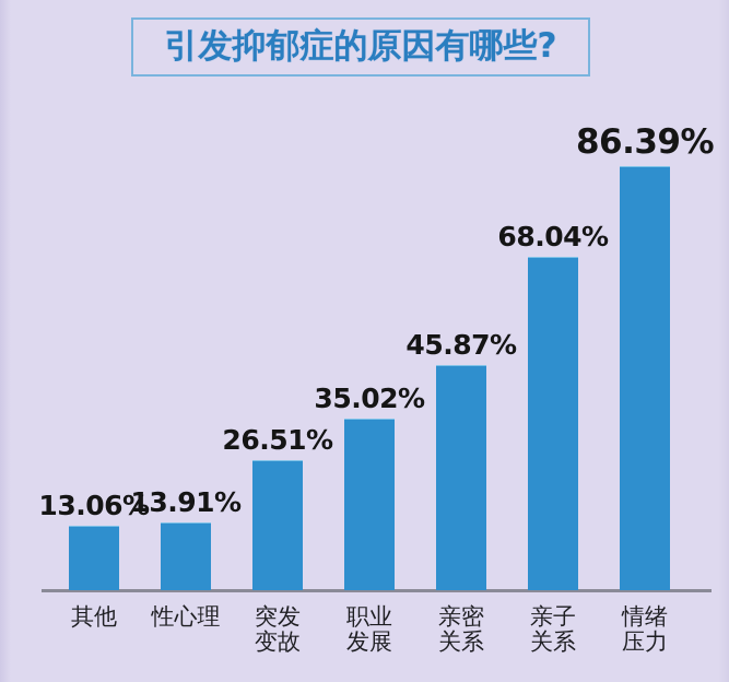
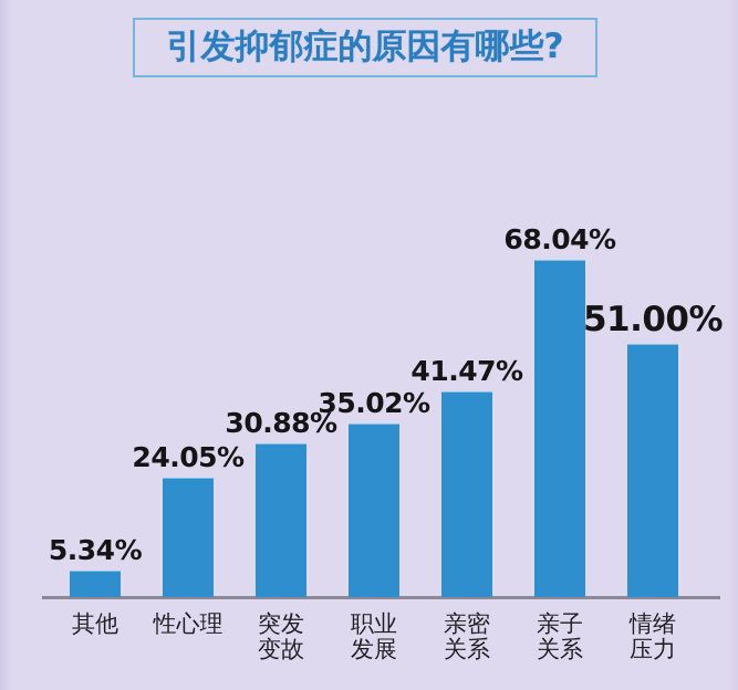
其他: 13.06% -> 5.34%
性心理: 13.91% -> 24.05%
突发 变故: 26.51% -> 30.88%
亲密 关系: 45.87% -> 41.47%
情绪 压力: 86.39% -> 51.00%
